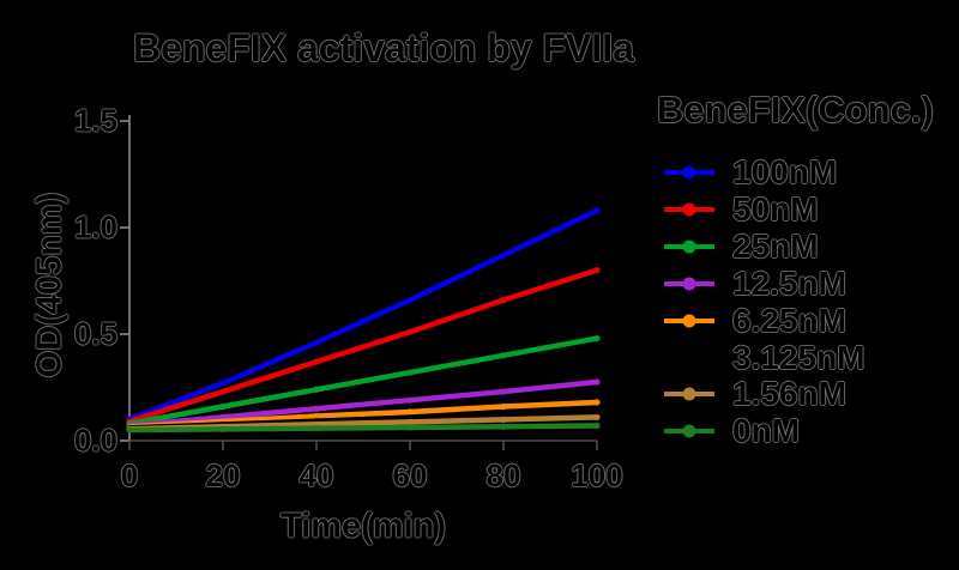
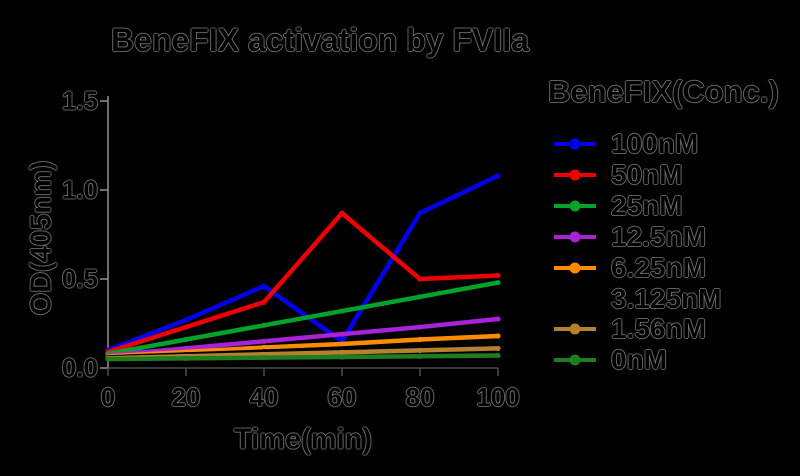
100nM/60: 0.66 -> 0.15
50nM/60: 0.51 -> 0.87
50nM/80: 0.66 -> 0.50
50nM/100: 0.80 -> 0.52
